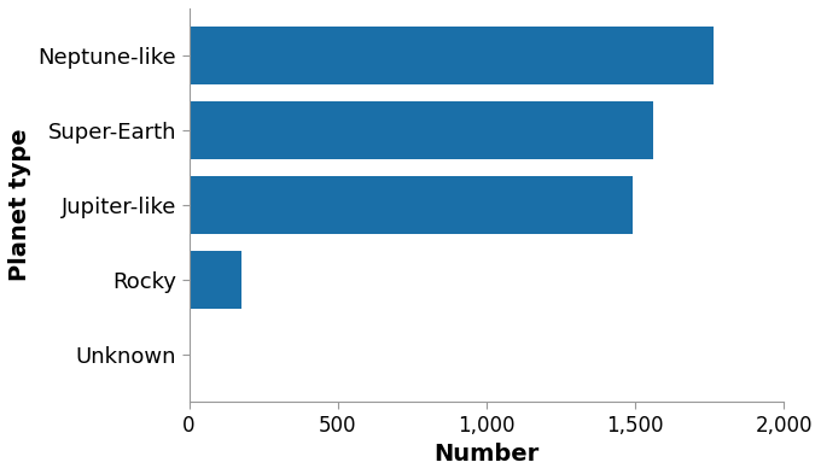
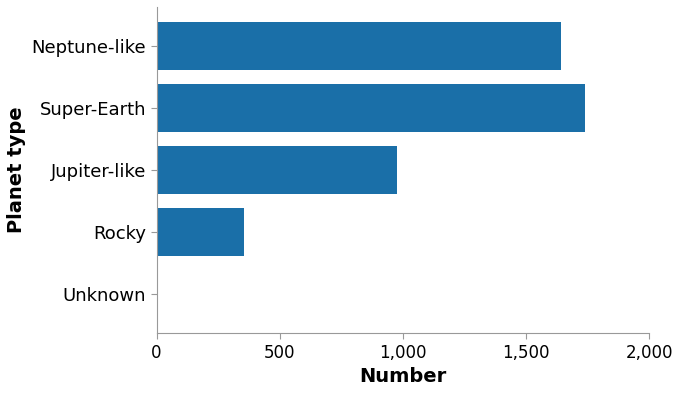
Neptune-like: 1,765 -> 1,640
Super-Earth: 1,560 -> 1,740
Jupiter-like: 1,490 -> 975
Rocky: 175 -> 355
